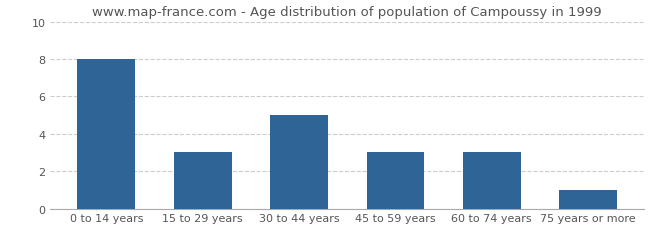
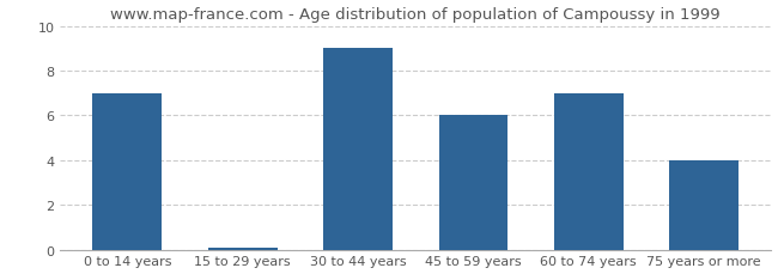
0 to 14 years: 8.0 -> 7.0
15 to 29 years: 3.0 -> 0.1
30 to 44 years: 5.0 -> 9.0
45 to 59 years: 3.0 -> 6.0
60 to 74 years: 3.0 -> 7.0
75 years or more: 1.0 -> 4.0
